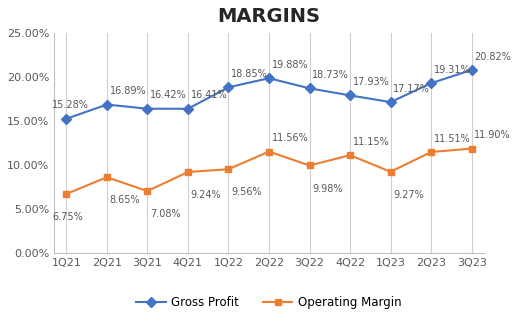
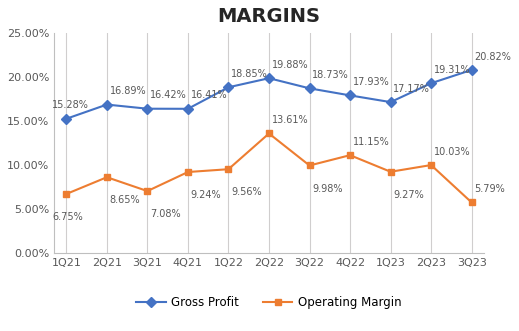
Operating Margin/2Q22: 11.56% -> 13.61%
Operating Margin/2Q23: 11.51% -> 10.03%
Operating Margin/3Q23: 11.90% -> 5.79%
